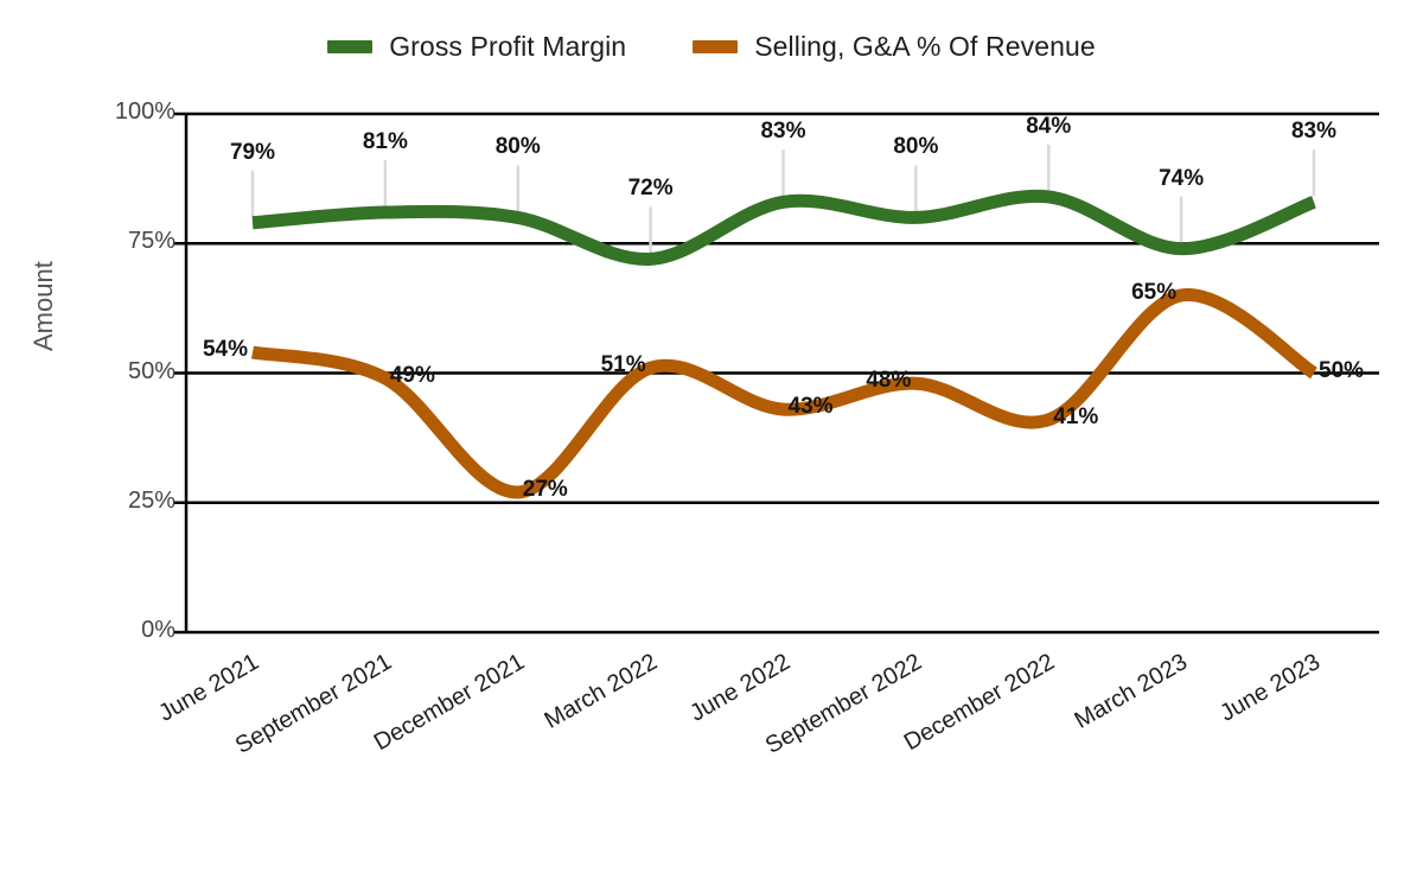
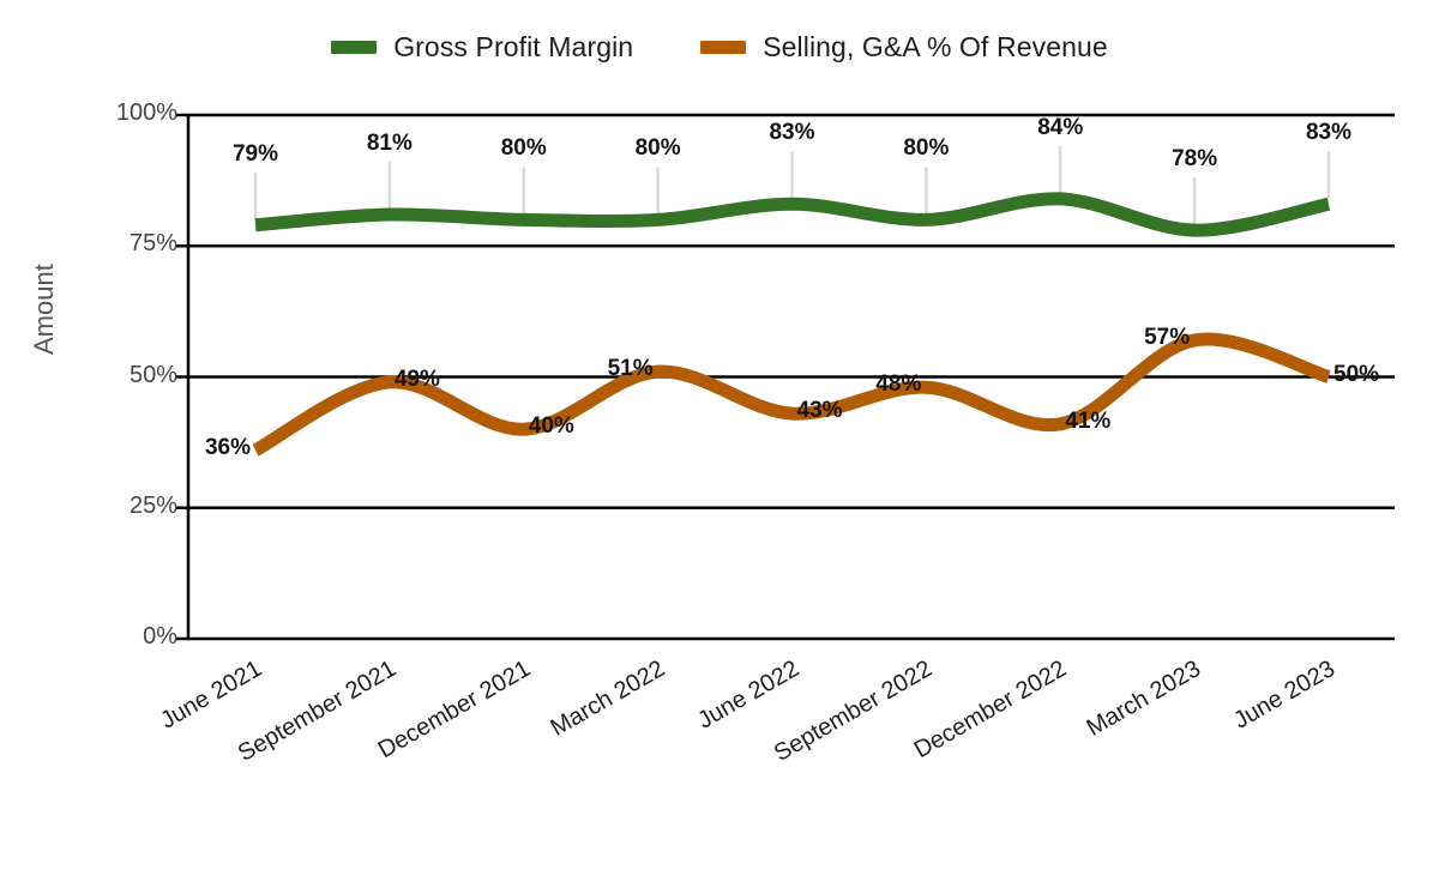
Selling, G&A % Of Revenue/June 2021: 54% -> 36%
Selling, G&A % Of Revenue/December 2021: 27% -> 40%
Gross Profit Margin/March 2022: 72% -> 80%
Gross Profit Margin/March 2023: 74% -> 78%
Selling, G&A % Of Revenue/March 2023: 65% -> 57%
